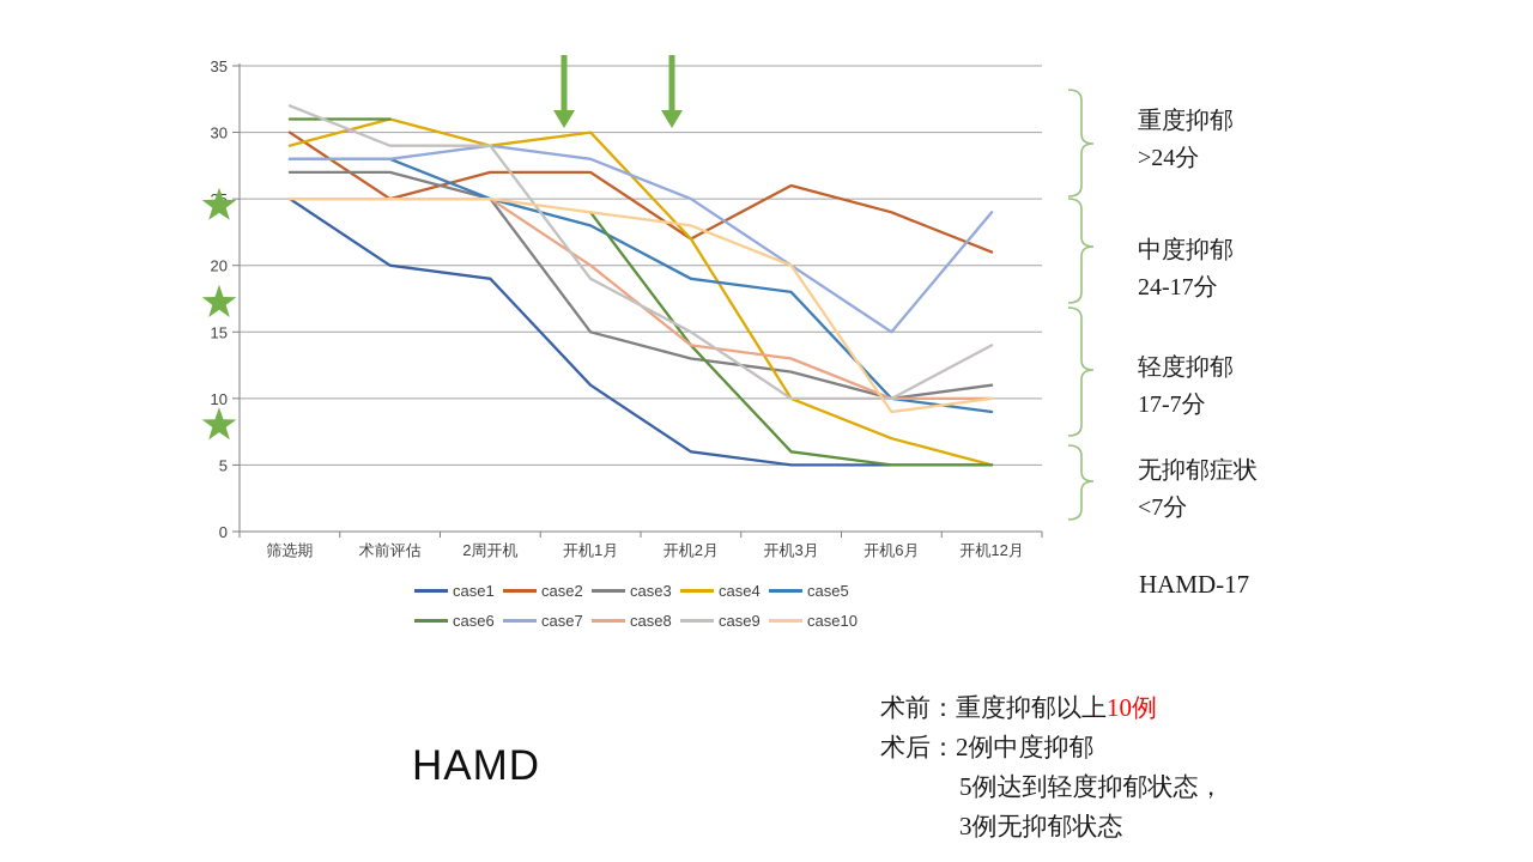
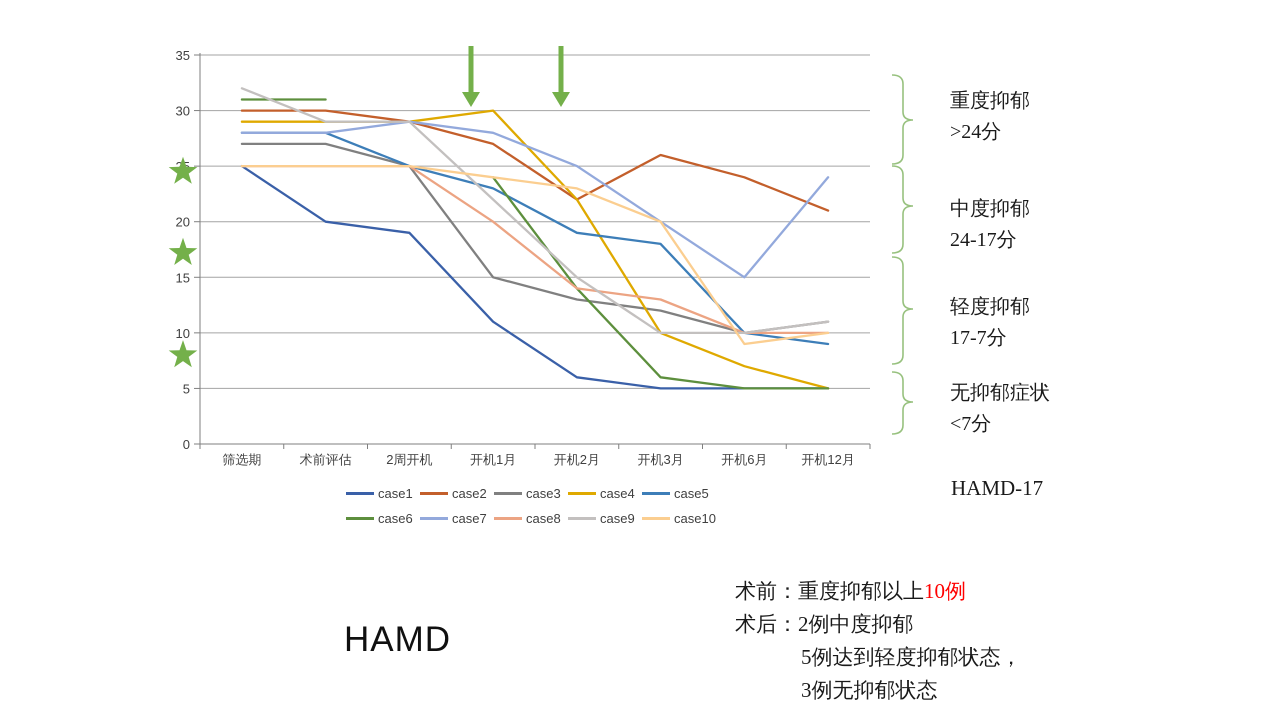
case2/术前评估: 25 -> 30
case4/术前评估: 31 -> 29
case2/2周开机: 27 -> 29
case9/开机1月: 19 -> 22
case9/开机12月: 14 -> 11
